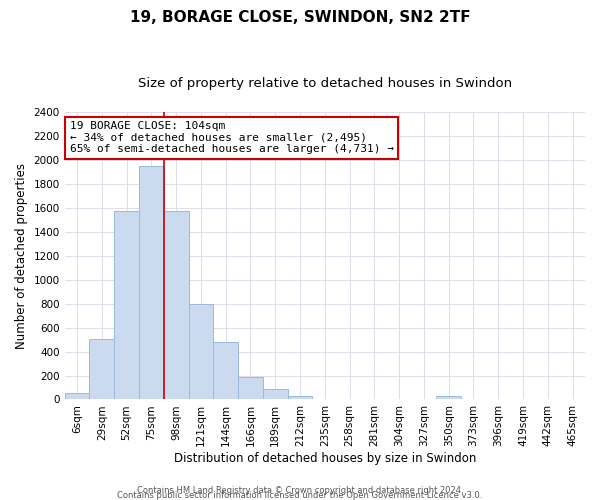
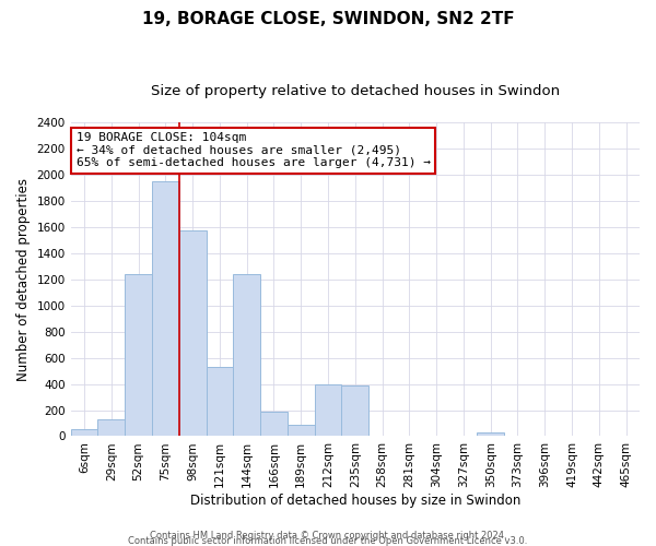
29sqm: 500 -> 130
52sqm: 1580 -> 1240
121sqm: 800 -> 530
144sqm: 480 -> 1240
212sqm: 20 -> 400
235sqm: 10 -> 390
